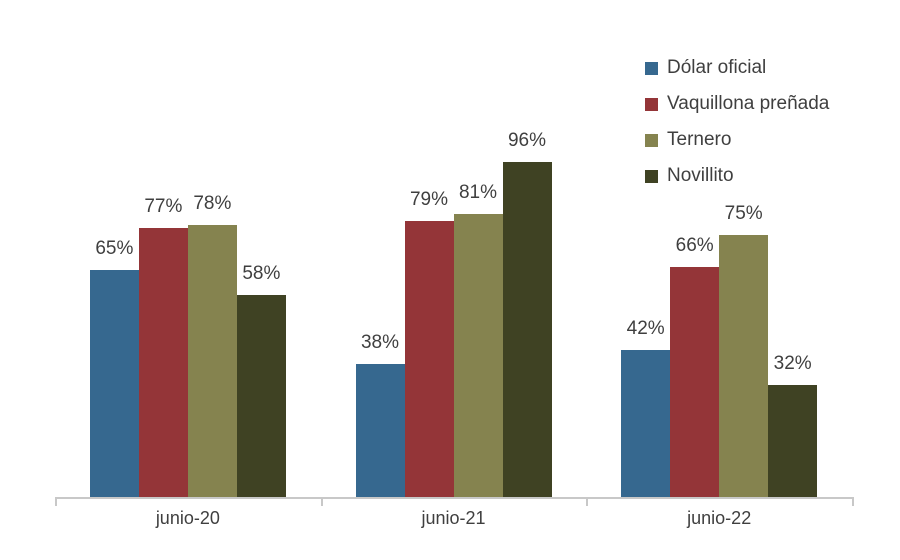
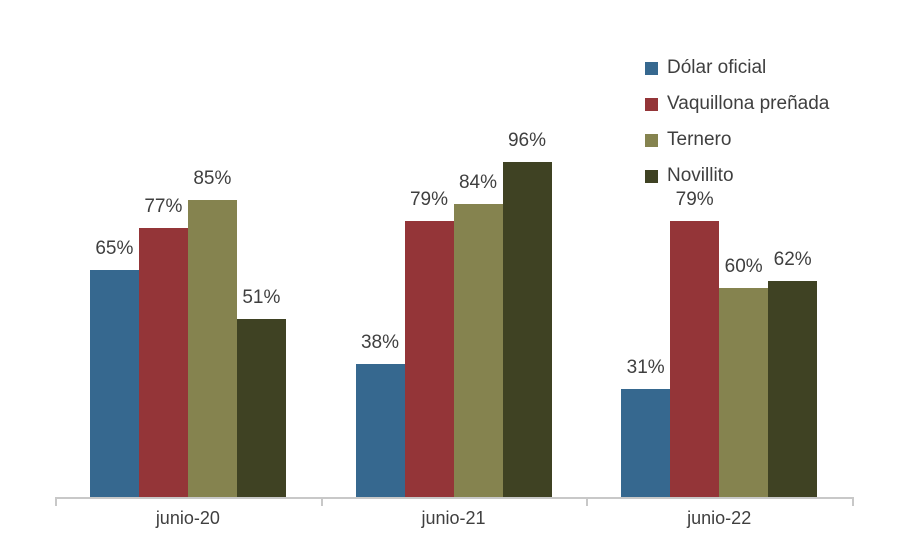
Ternero/junio-20: 78% -> 85%
Novillito/junio-20: 58% -> 51%
Ternero/junio-21: 81% -> 84%
Dólar oficial/junio-22: 42% -> 31%
Vaquillona preñada/junio-22: 66% -> 79%
Ternero/junio-22: 75% -> 60%
Novillito/junio-22: 32% -> 62%
